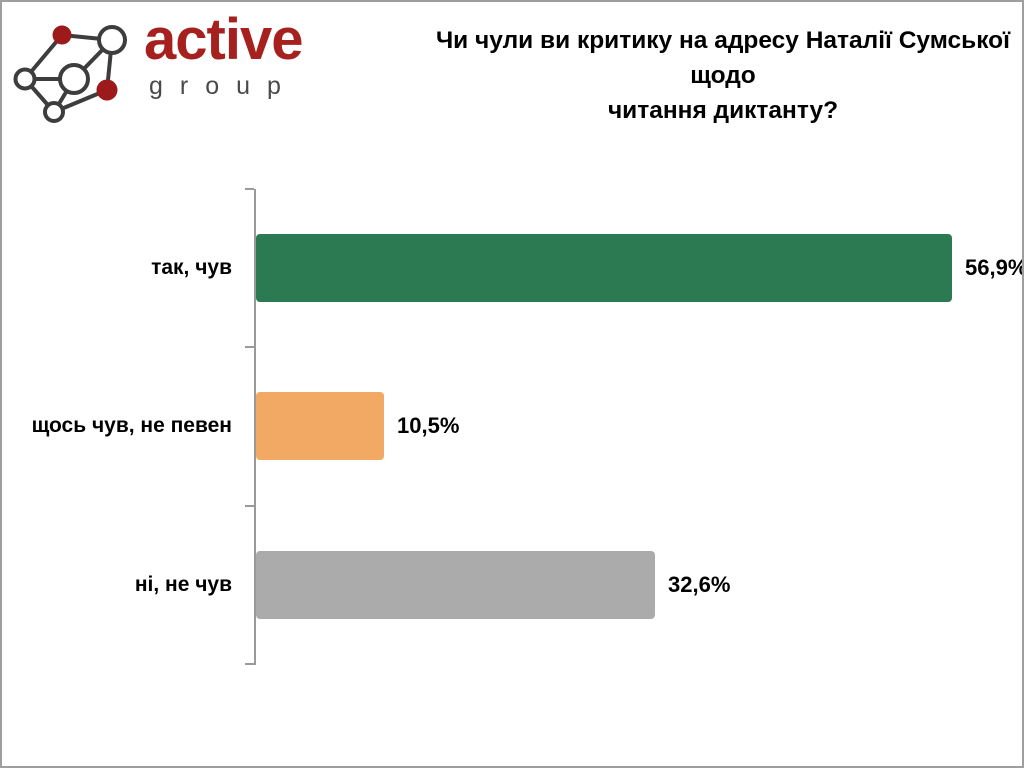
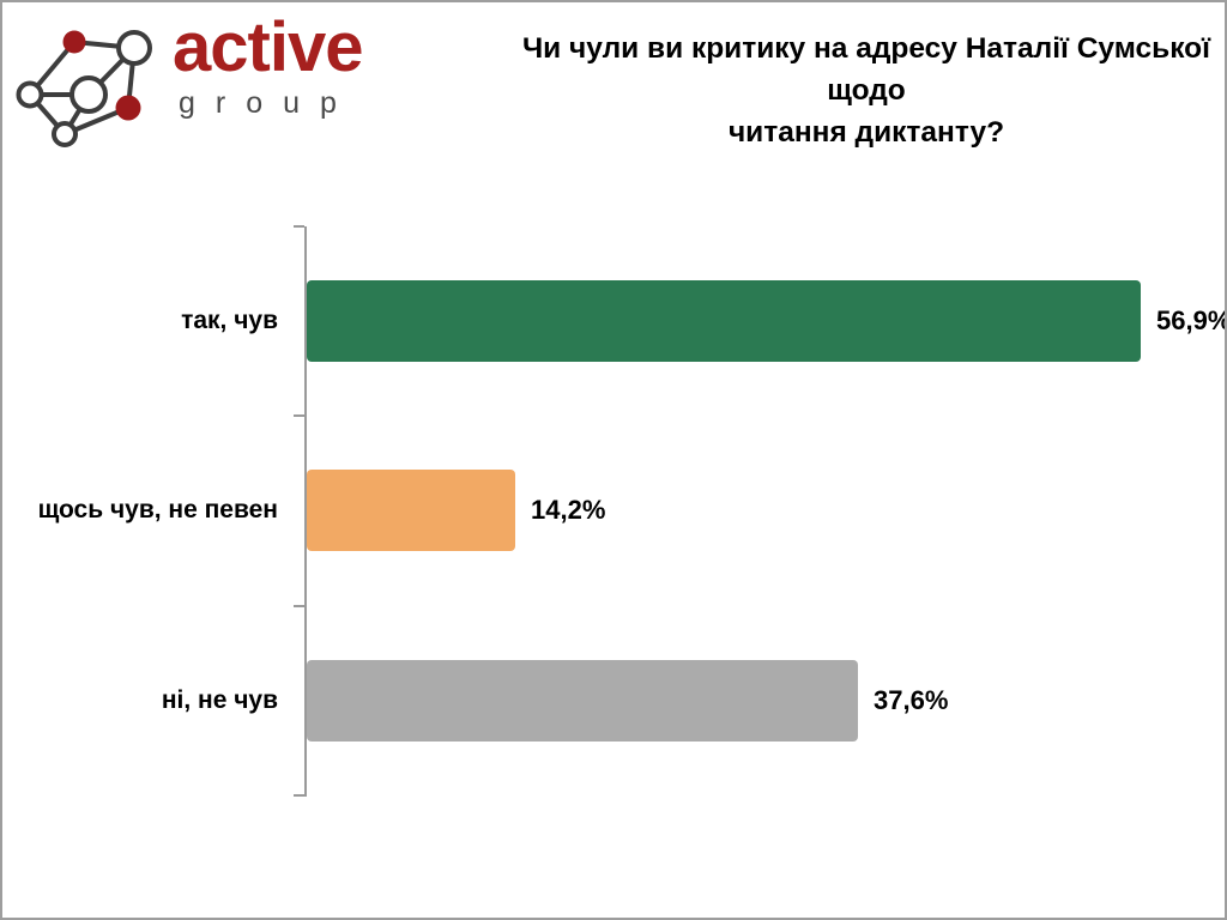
щось чув, не певен: 10,5% -> 14,2%
ні, не чув: 32,6% -> 37,6%
